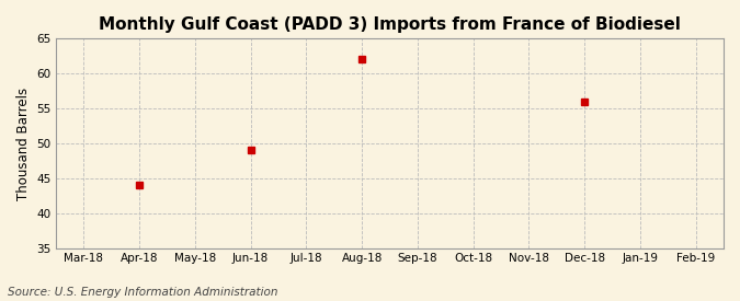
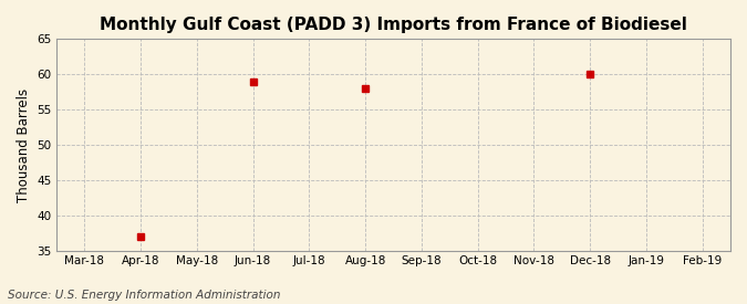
Apr-18: 44 -> 37
Jun-18: 49 -> 59
Aug-18: 62 -> 58
Dec-18: 56 -> 60
